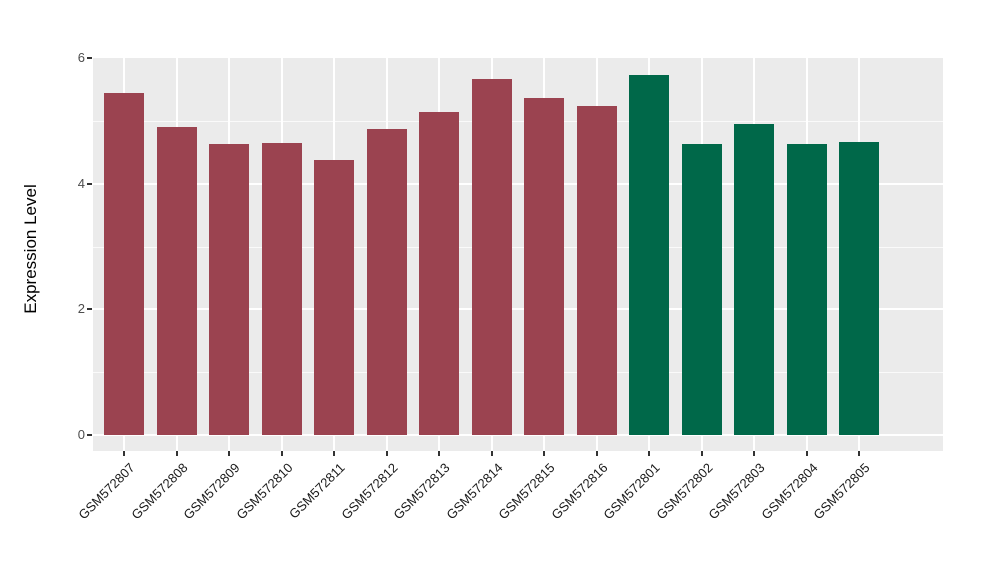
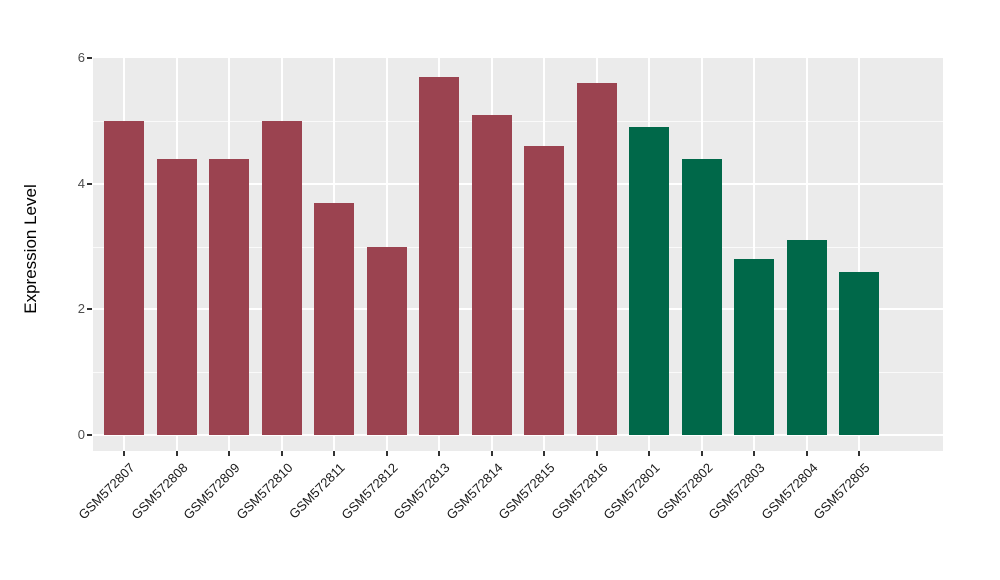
GSM572807: 5.5 -> 5.0
GSM572808: 4.9 -> 4.4
GSM572809: 4.6 -> 4.4
GSM572810: 4.7 -> 5.0
GSM572811: 4.4 -> 3.7
GSM572812: 4.9 -> 3.0
GSM572813: 5.1 -> 5.7
GSM572814: 5.7 -> 5.1
GSM572815: 5.4 -> 4.6
GSM572816: 5.2 -> 5.6
GSM572801: 5.7 -> 4.9
GSM572802: 4.6 -> 4.4
GSM572803: 5.0 -> 2.8
GSM572804: 4.6 -> 3.1
GSM572805: 4.7 -> 2.6
